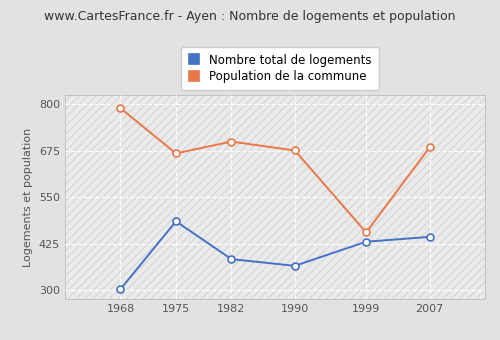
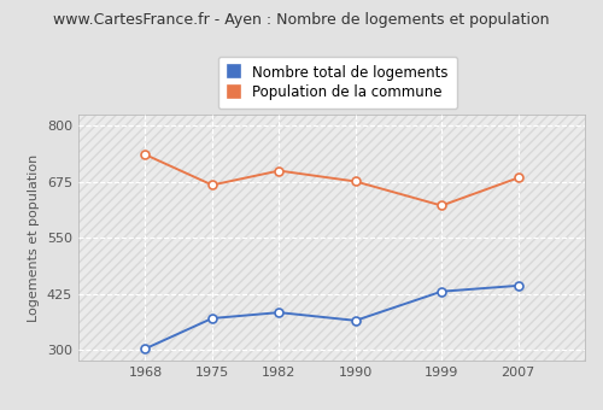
Population de la commune/1968: 790 -> 736
Nombre total de logements/1975: 485 -> 370
Population de la commune/1999: 455 -> 622
